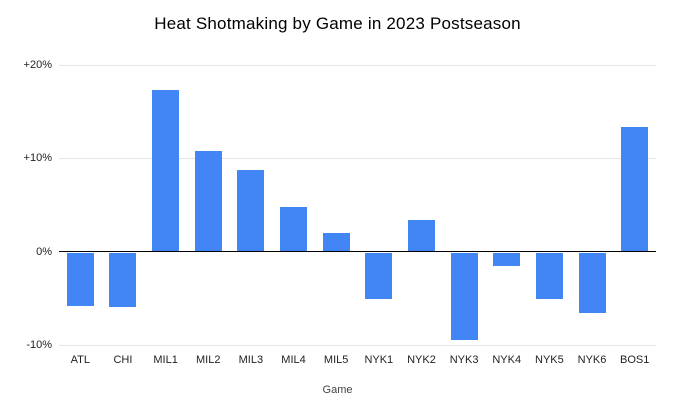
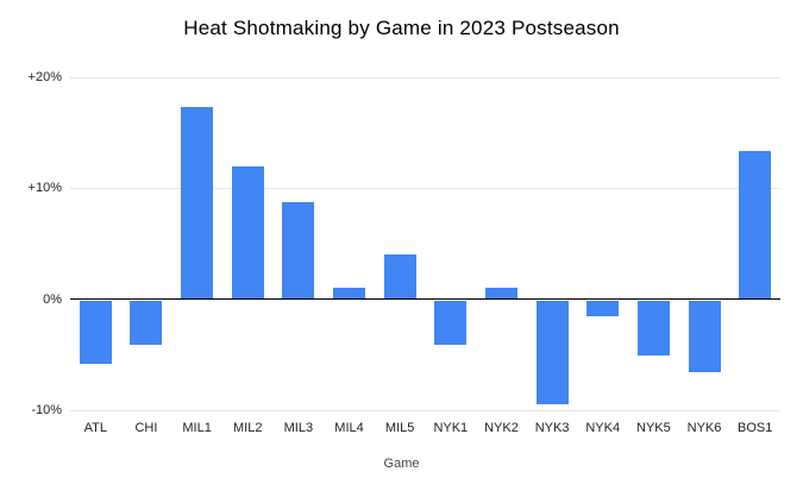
CHI: -6% -> -4%
MIL2: 11% -> 12%
MIL4: 5% -> 1%
MIL5: 2% -> 4%
NYK1: -5% -> -4%
NYK2: 3% -> 1%
